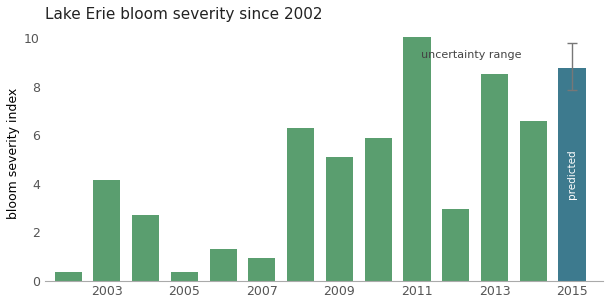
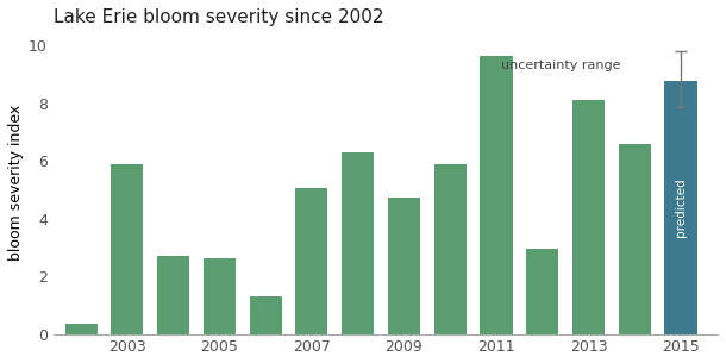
2003: 4.15 -> 5.90
2005: 0.37 -> 2.65
2007: 0.95 -> 5.05
2009: 5.10 -> 4.75
2011: 10.05 -> 9.65
2013: 8.50 -> 8.10
